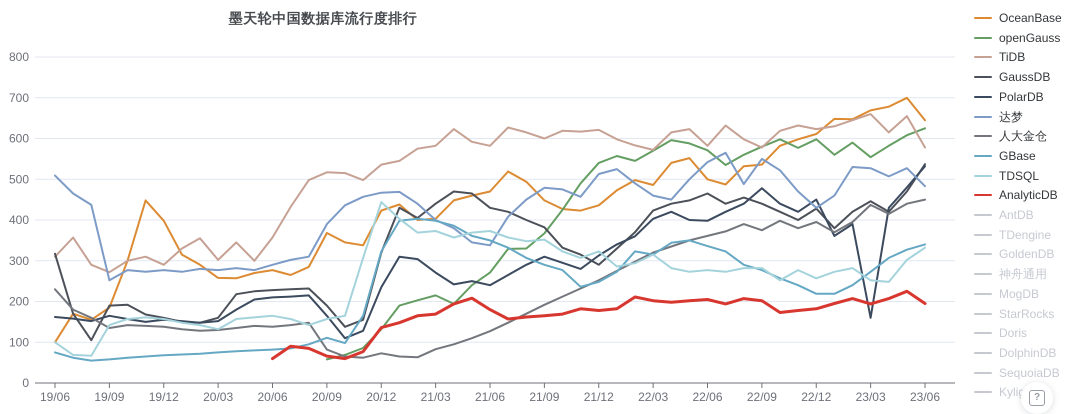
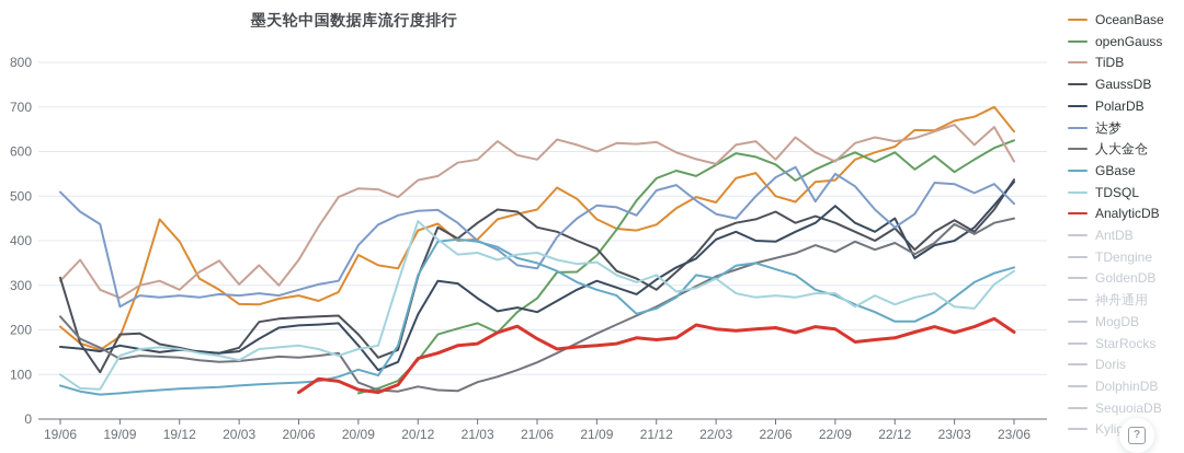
OceanBase/19/06: 100 -> 210
PolarDB/23/03: 160 -> 400
